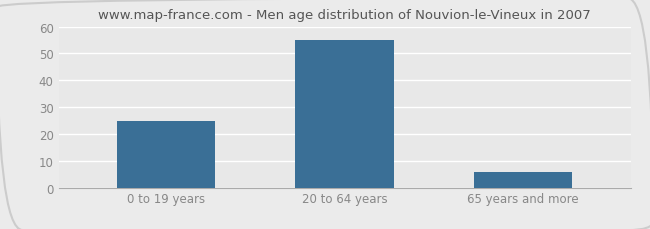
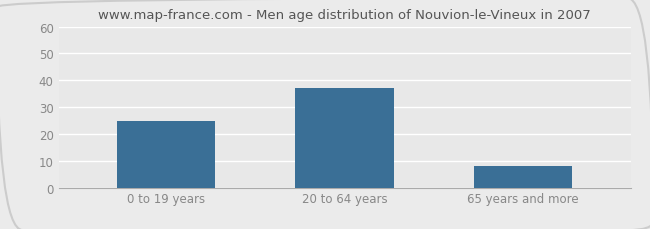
20 to 64 years: 55 -> 37
65 years and more: 6 -> 8
